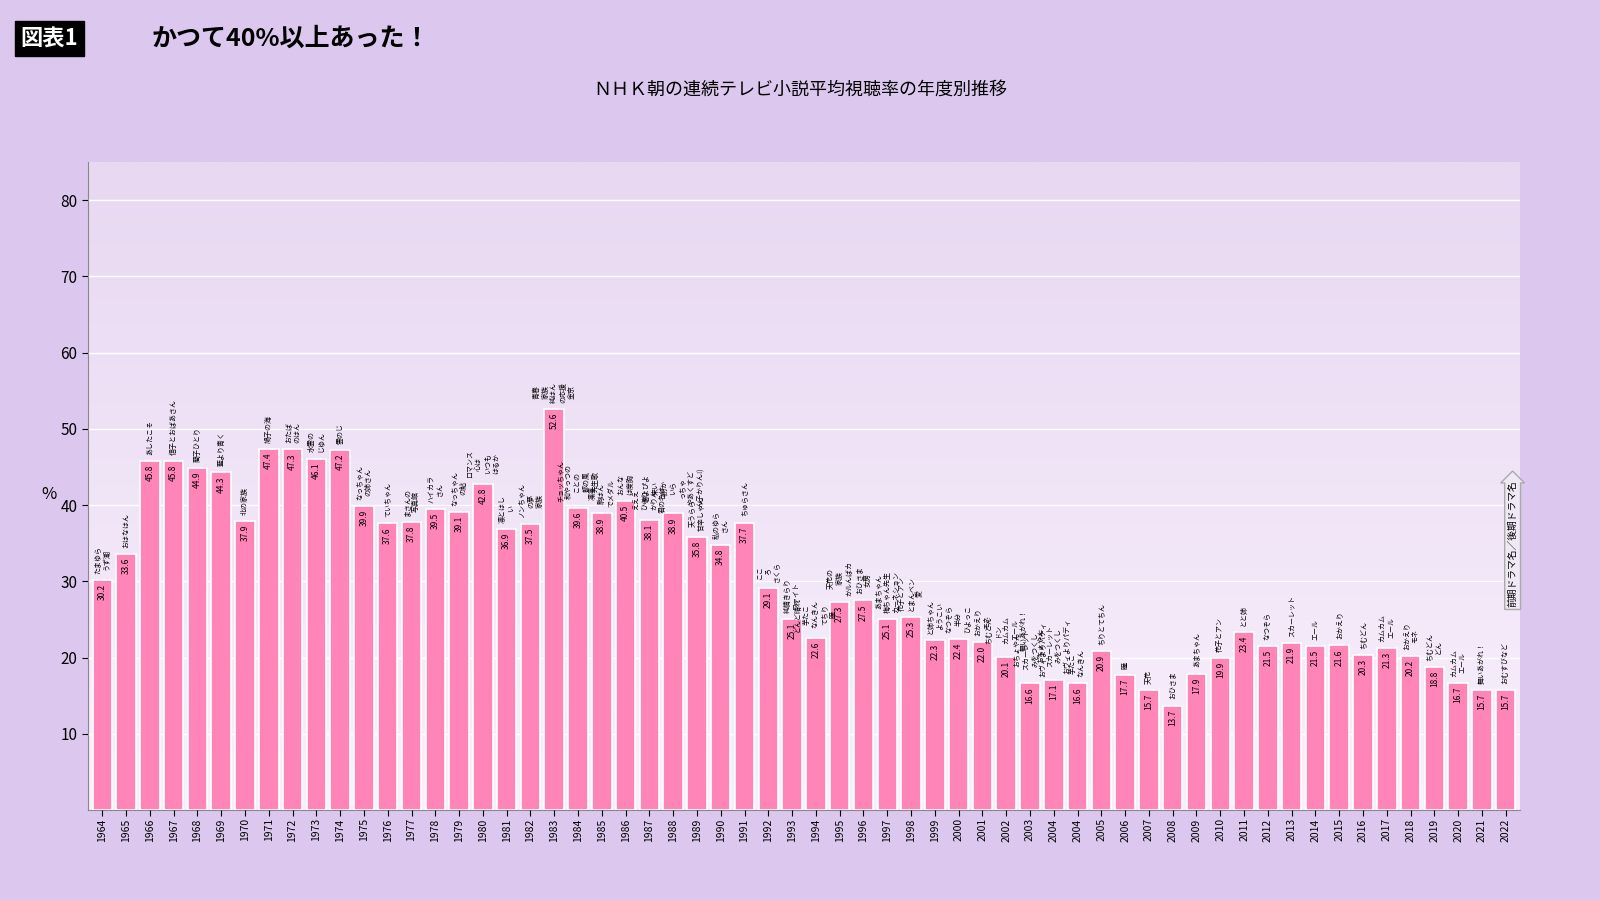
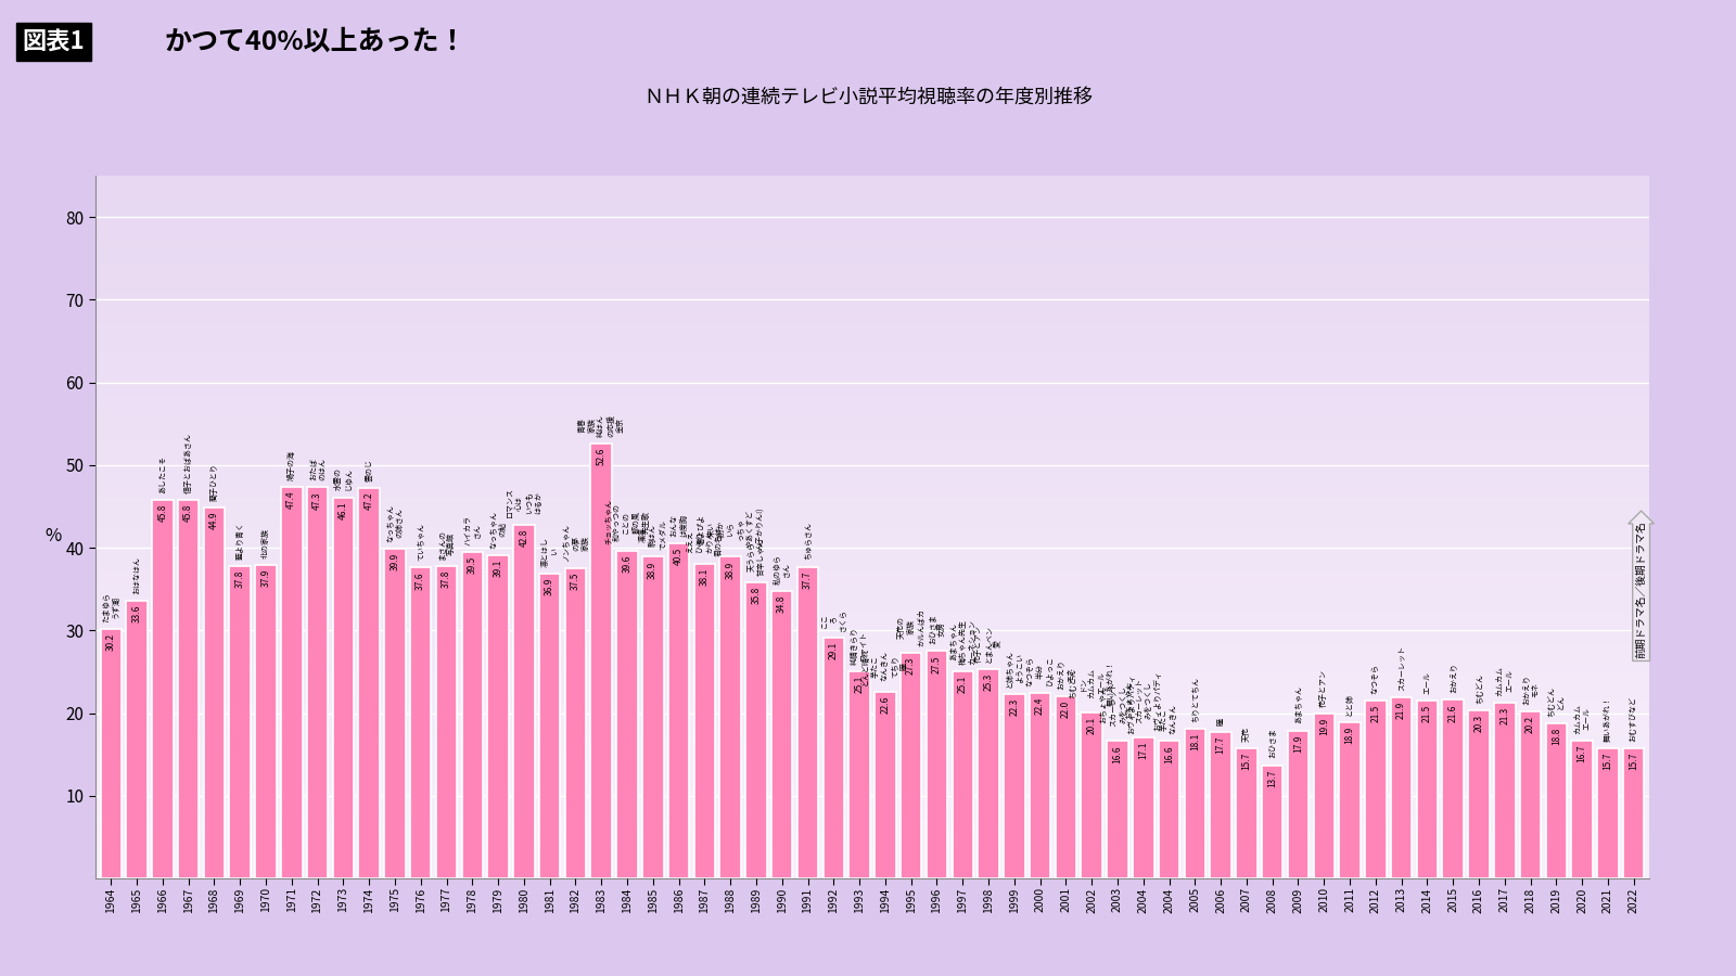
1969: 44.3 -> 37.8
2005: 20.9 -> 18.1
2011: 23.4 -> 18.9
